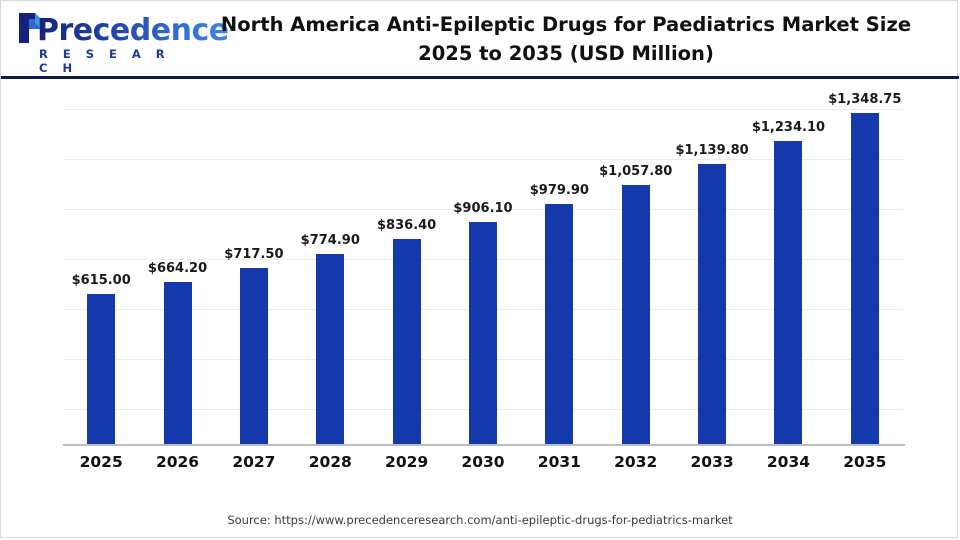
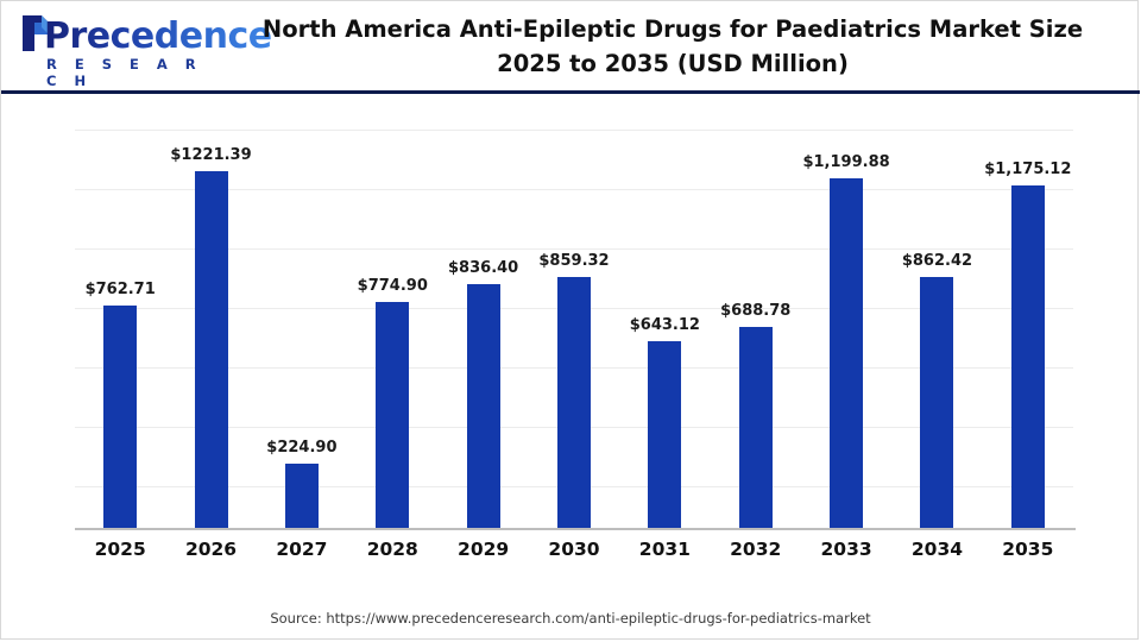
2025: $615.00 -> $762.71
2026: $664.20 -> $1221.39
2027: $717.50 -> $224.90
2030: $906.10 -> $859.32
2031: $979.90 -> $643.12
2032: $1,057.80 -> $688.78
2033: $1,139.80 -> $1,199.88
2034: $1,234.10 -> $862.42
2035: $1,348.75 -> $1,175.12
